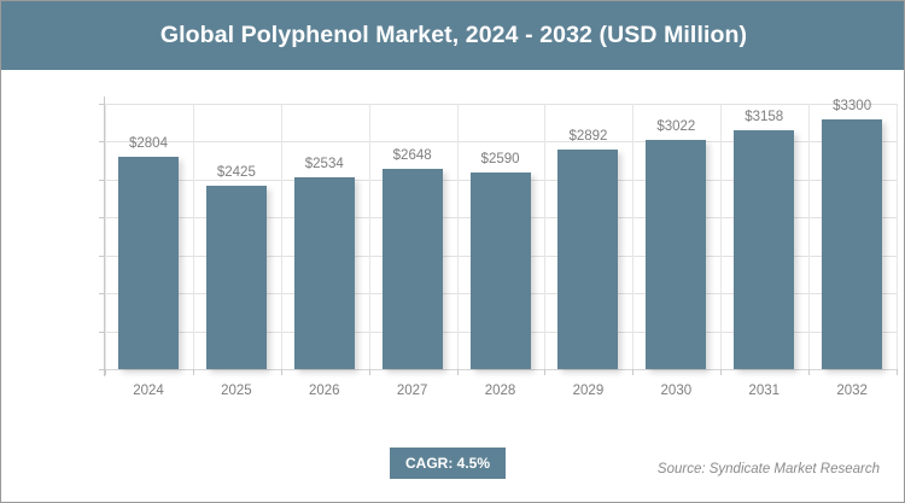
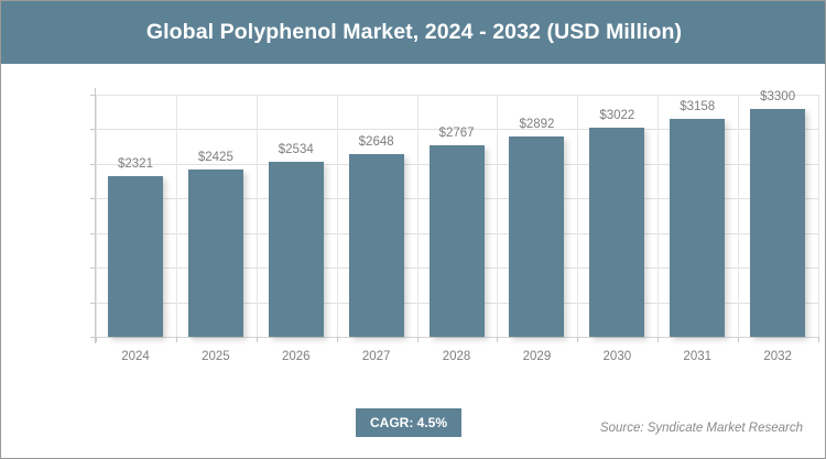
2024: $2804 -> $2321
2028: $2590 -> $2767
